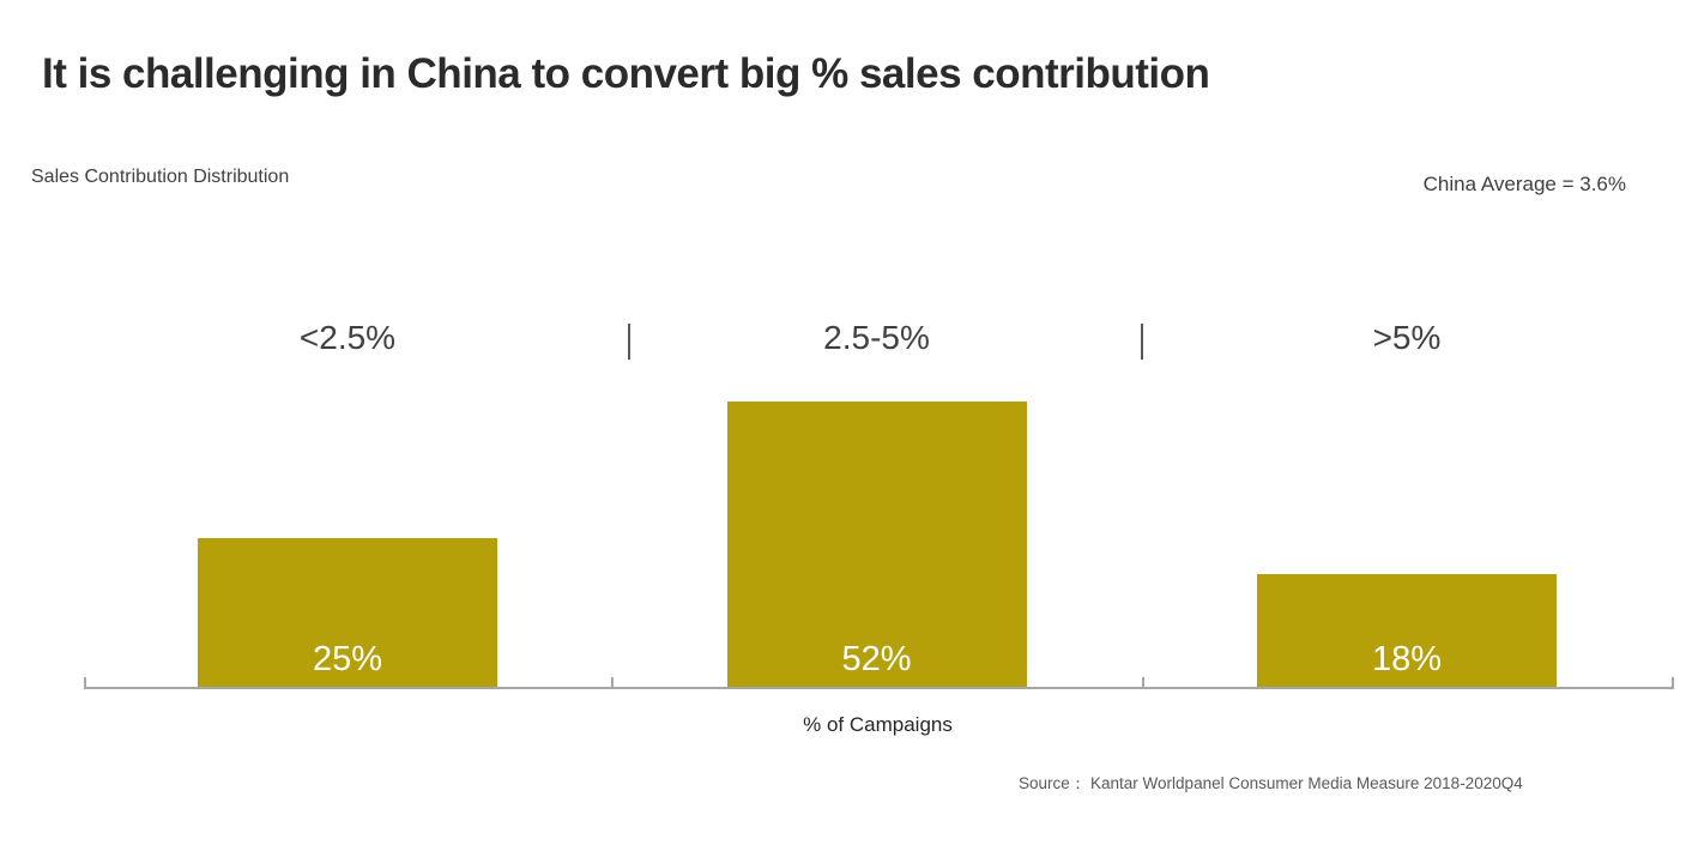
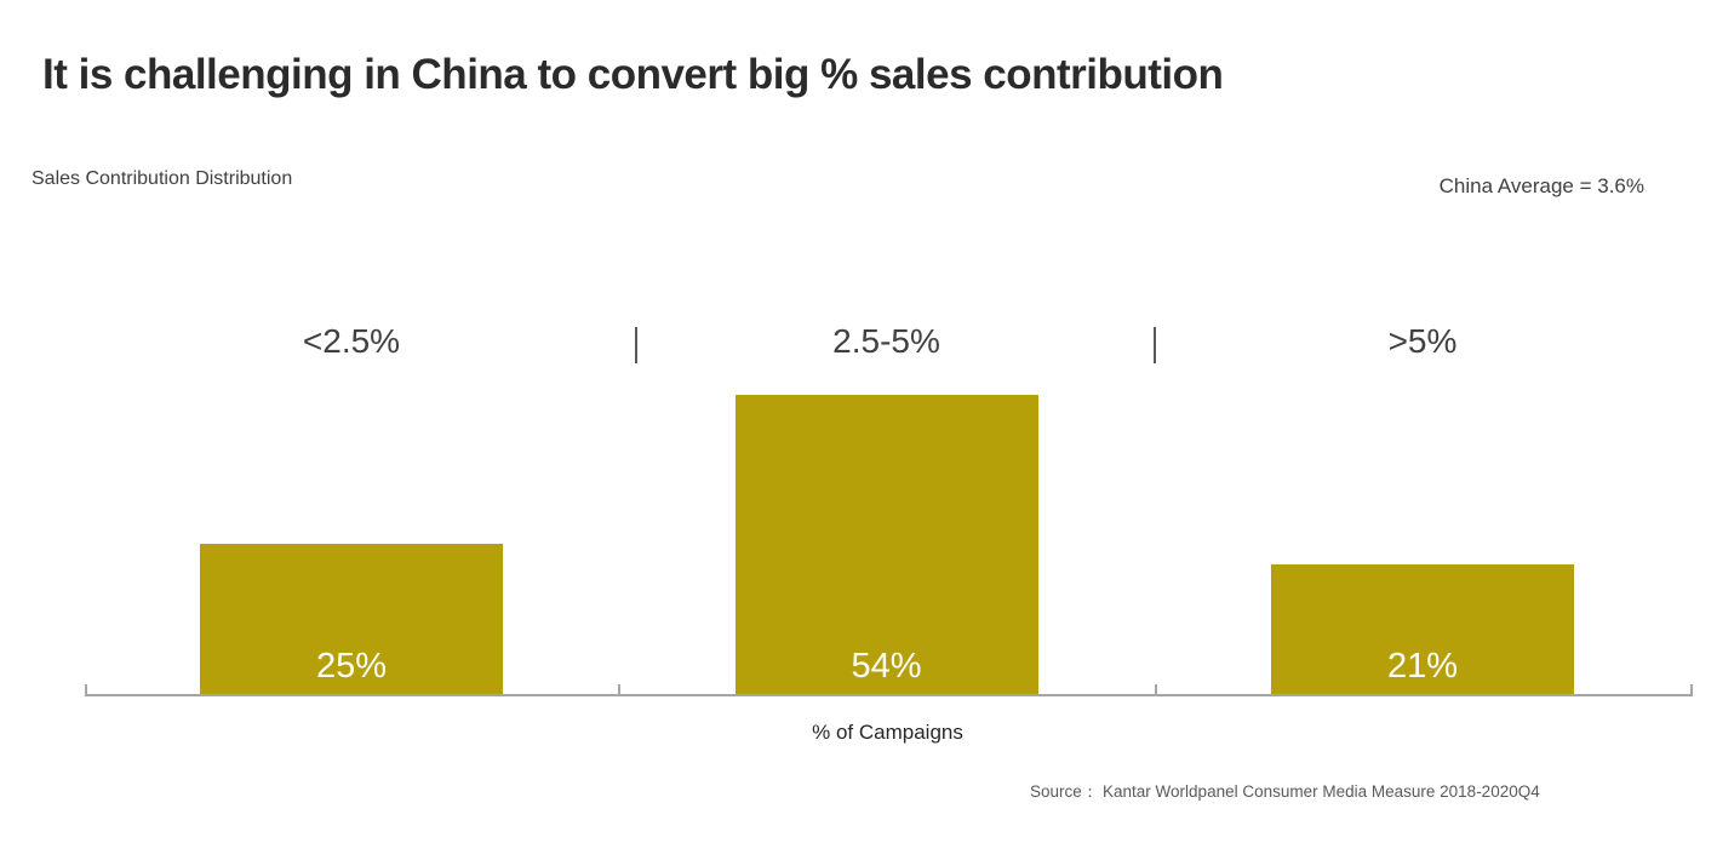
2.5-5%: 52% -> 54%
>5%: 18% -> 21%
